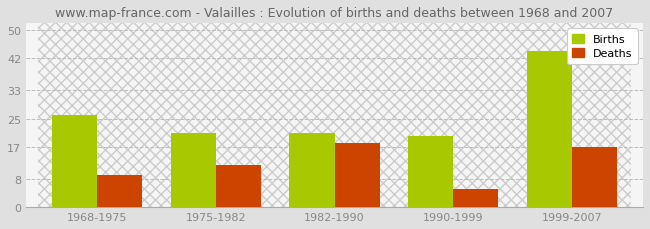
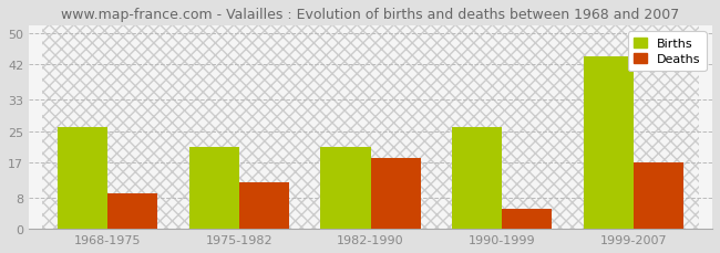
Births/1990-1999: 20 -> 26
